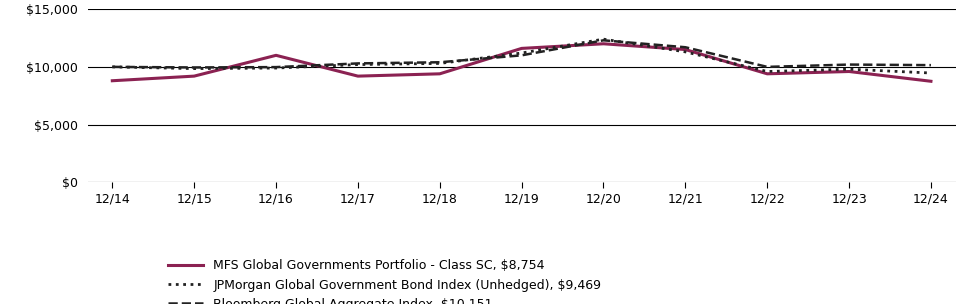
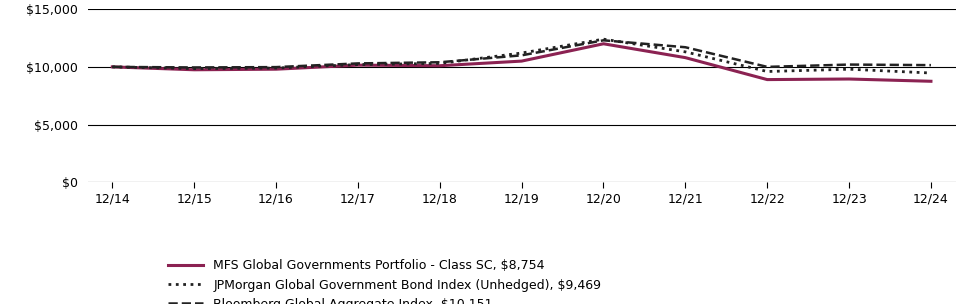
MFS Global Governments Portfolio - Class SC, $8,754/12/14: $8,800 -> $10,000
MFS Global Governments Portfolio - Class SC, $8,754/12/15: $9,200 -> $9,800
MFS Global Governments Portfolio - Class SC, $8,754/12/16: $11,000 -> $9,800
MFS Global Governments Portfolio - Class SC, $8,754/12/17: $9,200 -> $10,200
MFS Global Governments Portfolio - Class SC, $8,754/12/18: $9,400 -> $10,100
MFS Global Governments Portfolio - Class SC, $8,754/12/19: $11,600 -> $10,500
MFS Global Governments Portfolio - Class SC, $8,754/12/21: $11,500 -> $10,800
MFS Global Governments Portfolio - Class SC, $8,754/12/22: $9,400 -> $8,900
MFS Global Governments Portfolio - Class SC, $8,754/12/23: $9,600 -> $9,000
